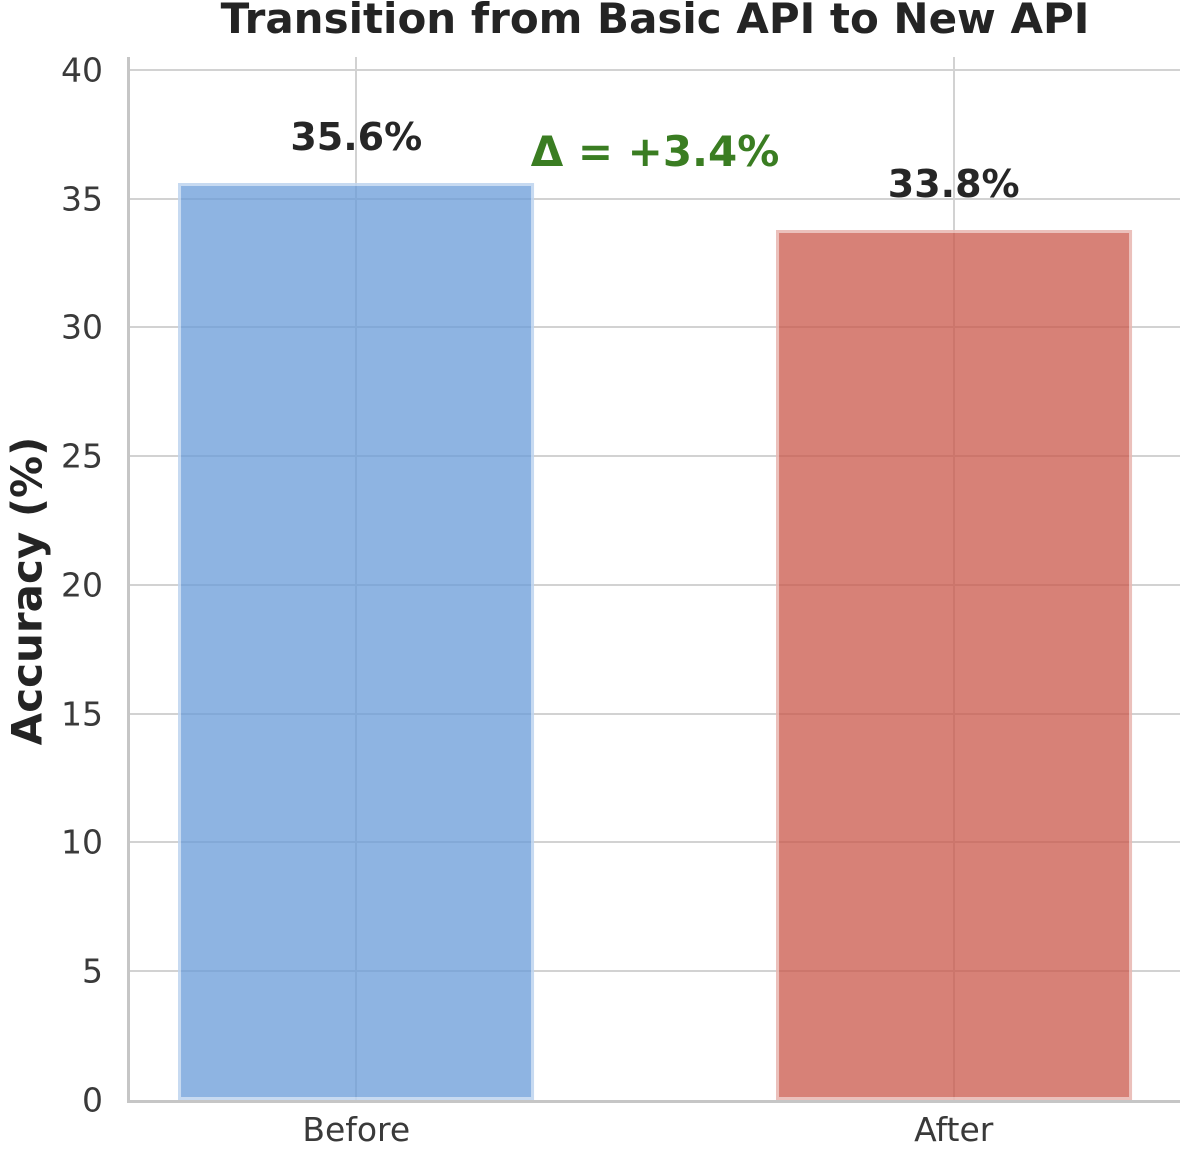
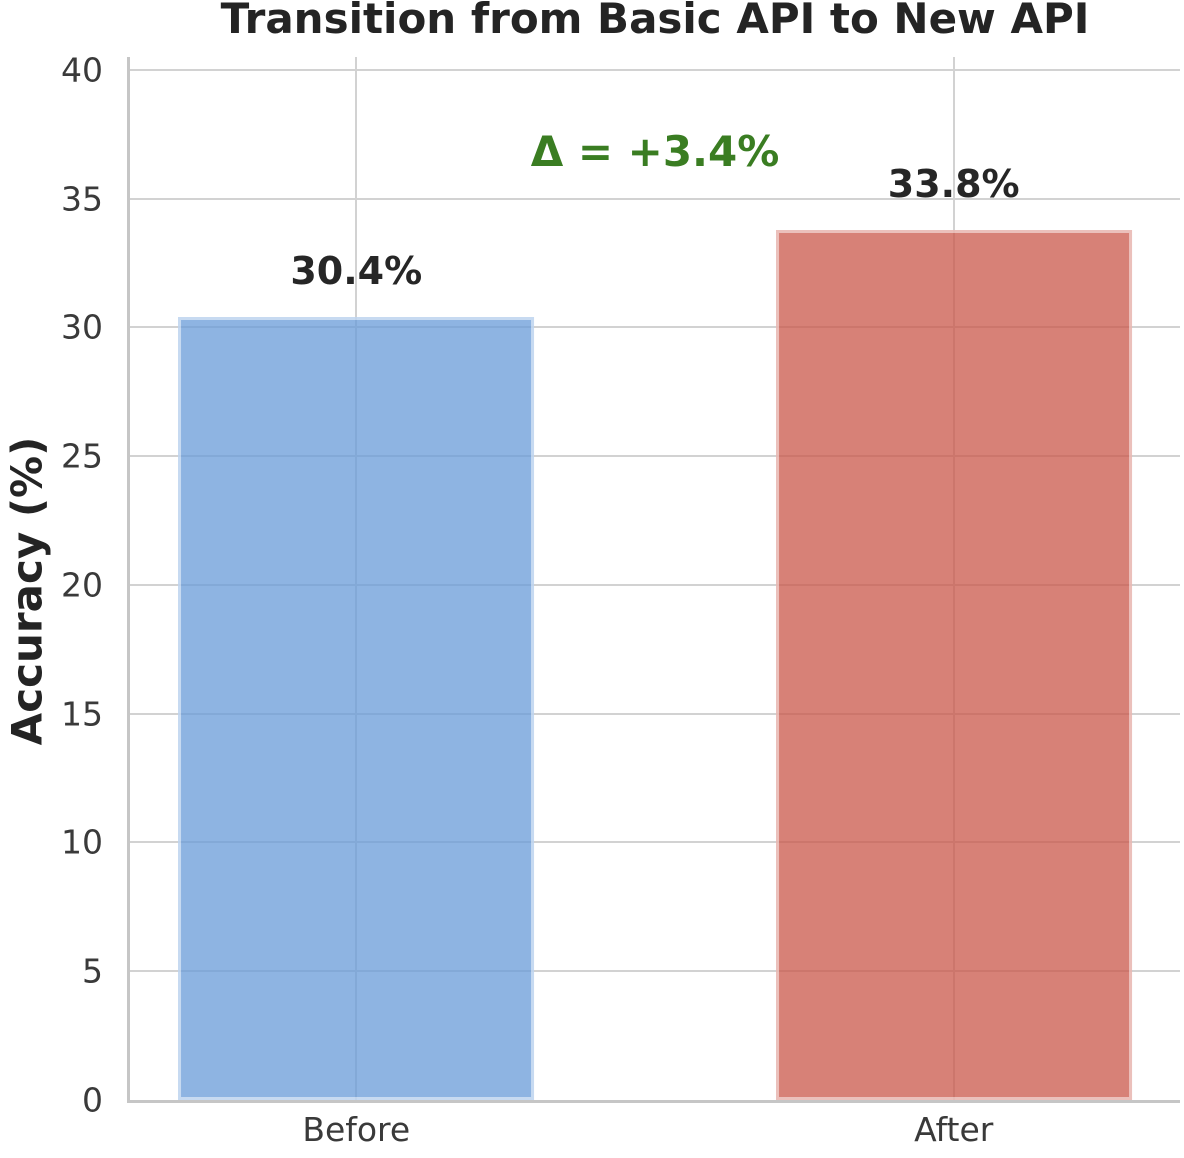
Before: 35.6% -> 30.4%
